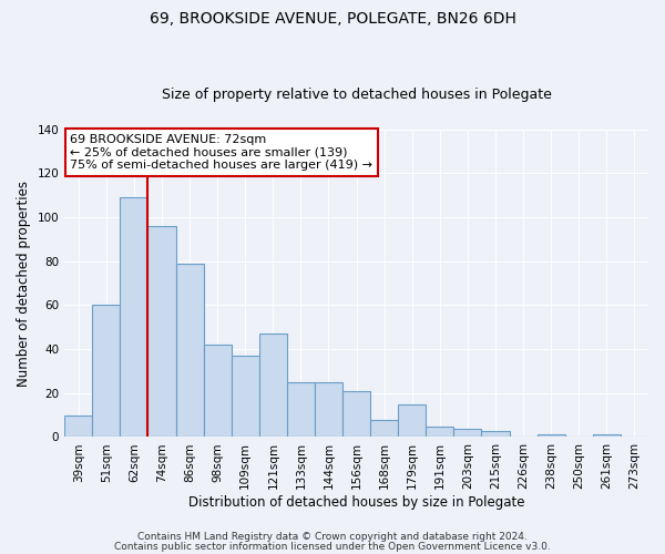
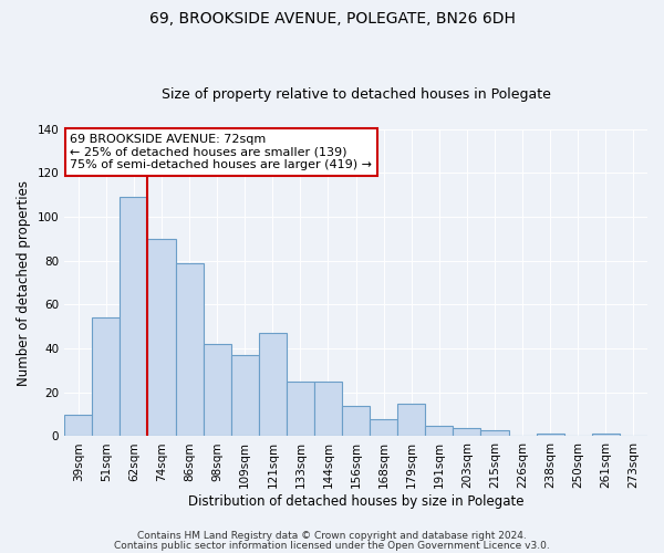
51sqm: 60 -> 54
74sqm: 96 -> 90
156sqm: 21 -> 14
